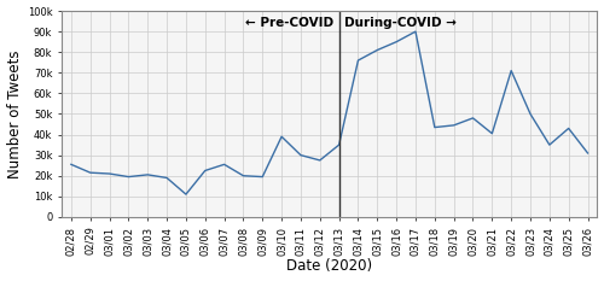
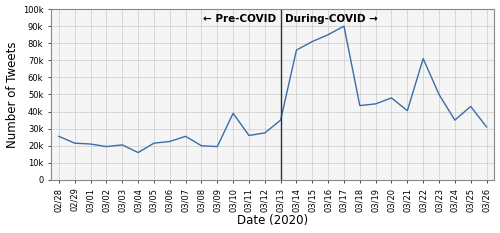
03/04: 19k -> 16k
03/05: 11k -> 22k
03/11: 30k -> 26k
